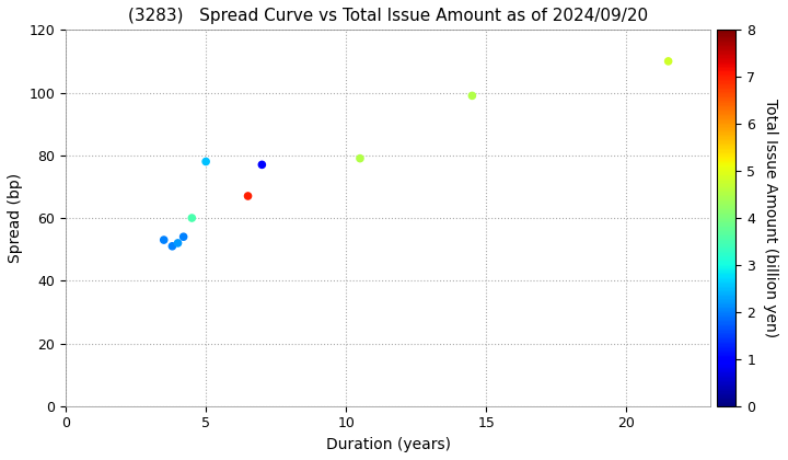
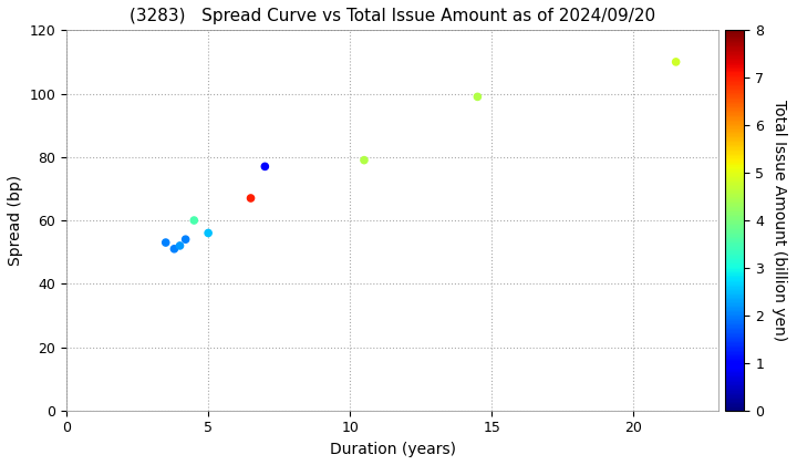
5: 78 -> 56
